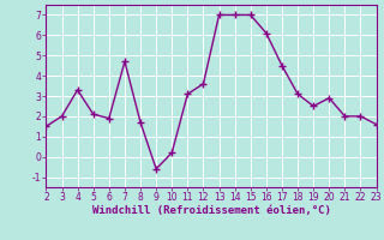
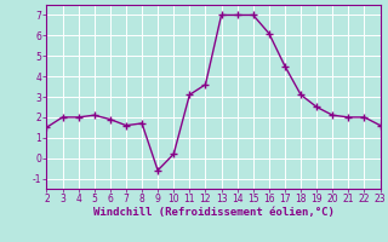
4: 3.3 -> 2.0
7: 4.7 -> 1.6
20: 2.9 -> 2.1
